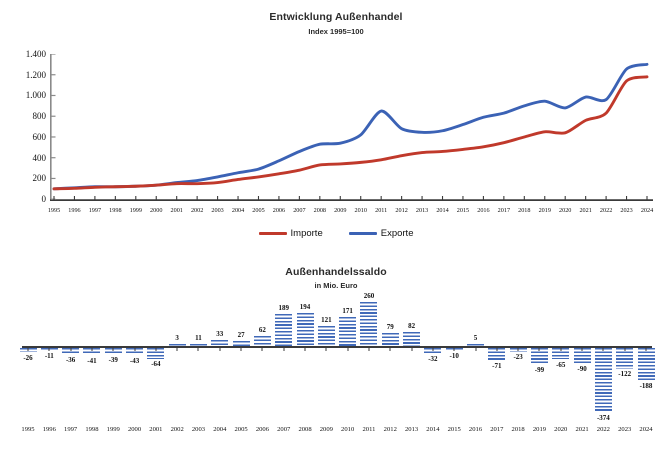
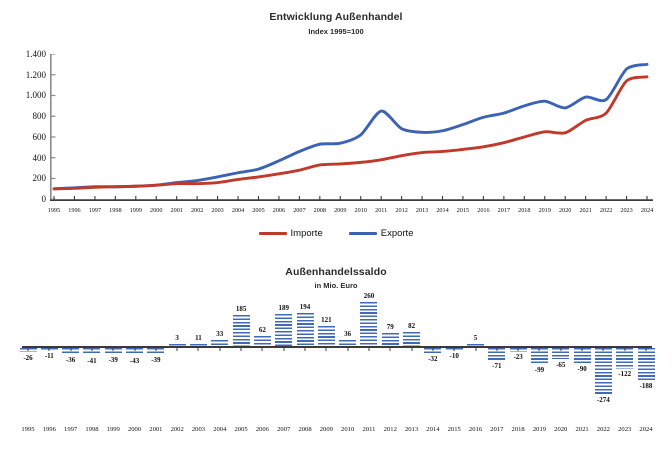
Außenhandelssaldo/2001: -64 -> -39
Außenhandelssaldo/2005: 27 -> 185
Außenhandelssaldo/2010: 171 -> 36
Außenhandelssaldo/2022: -374 -> -274
